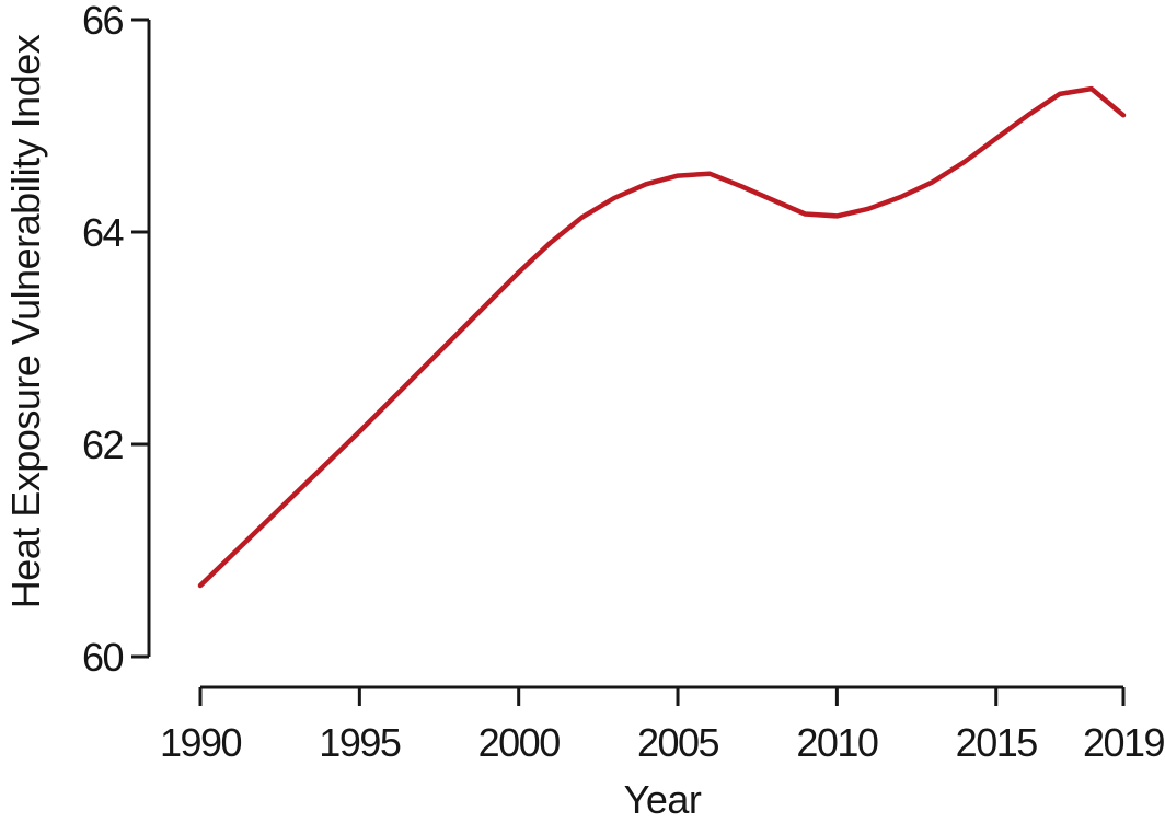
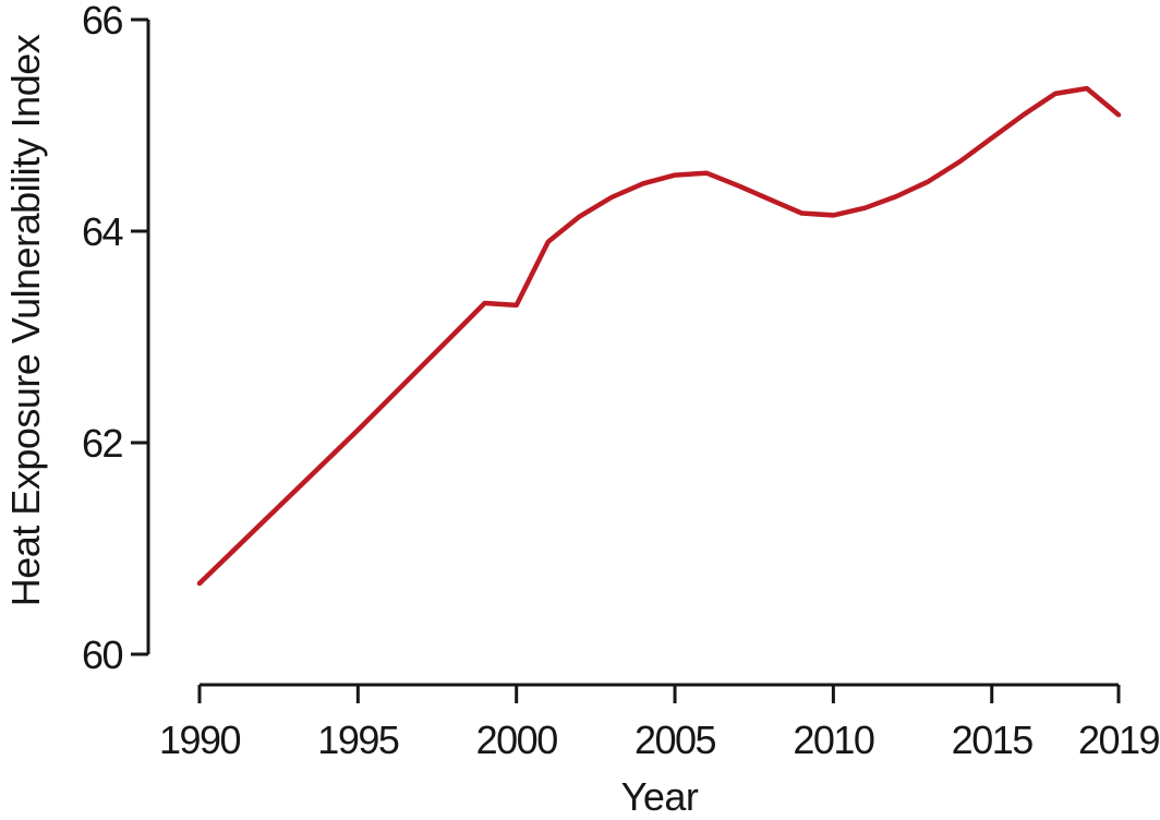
2000: 63.6 -> 63.3
